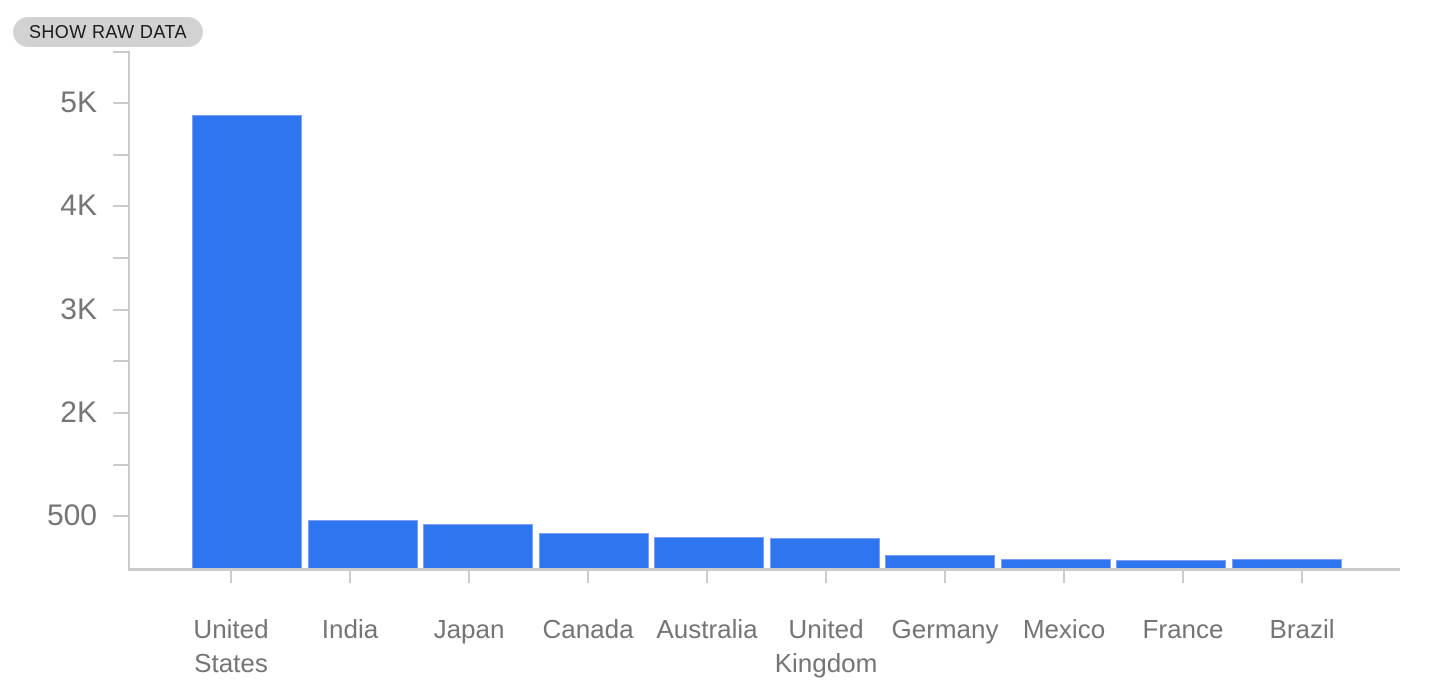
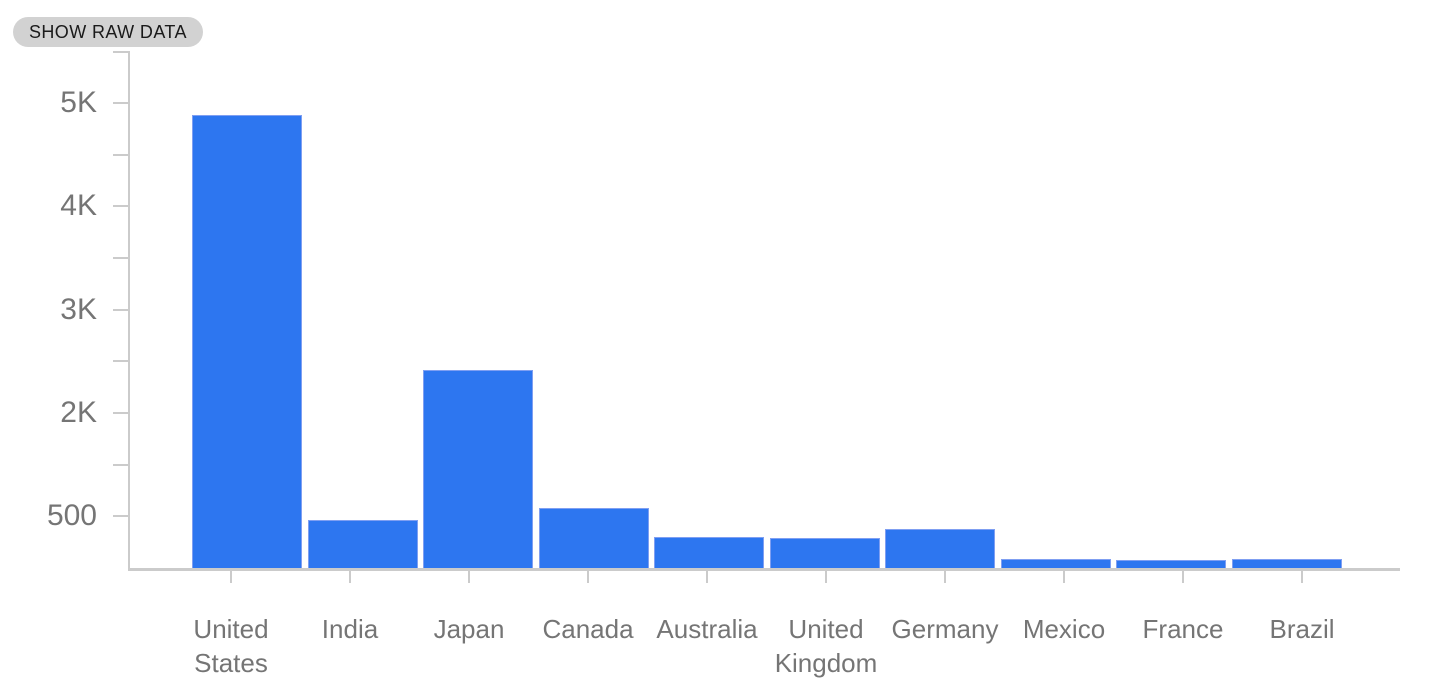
Japan: 0.43K -> 1.92K
Canada: 0.34K -> 0.58K
Germany: 0.12K -> 0.38K
